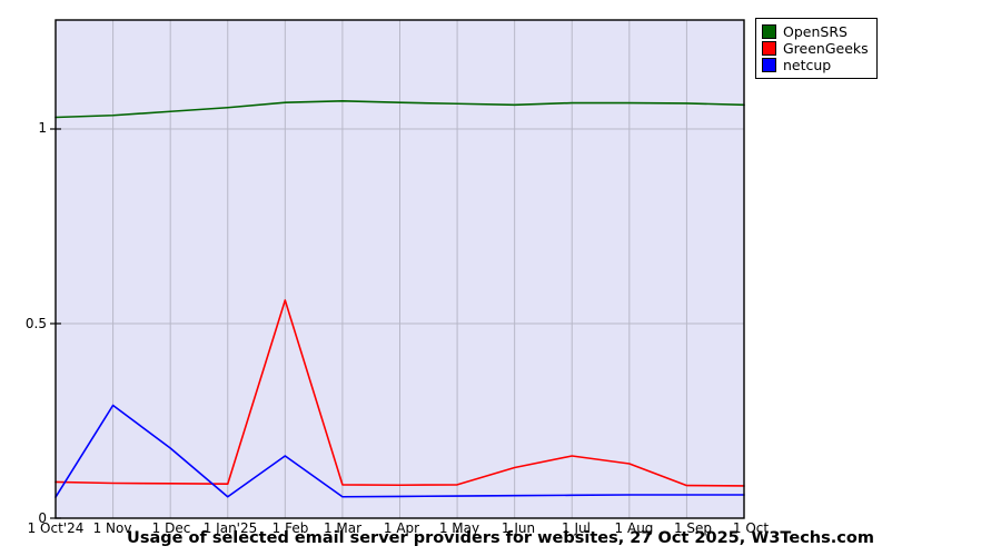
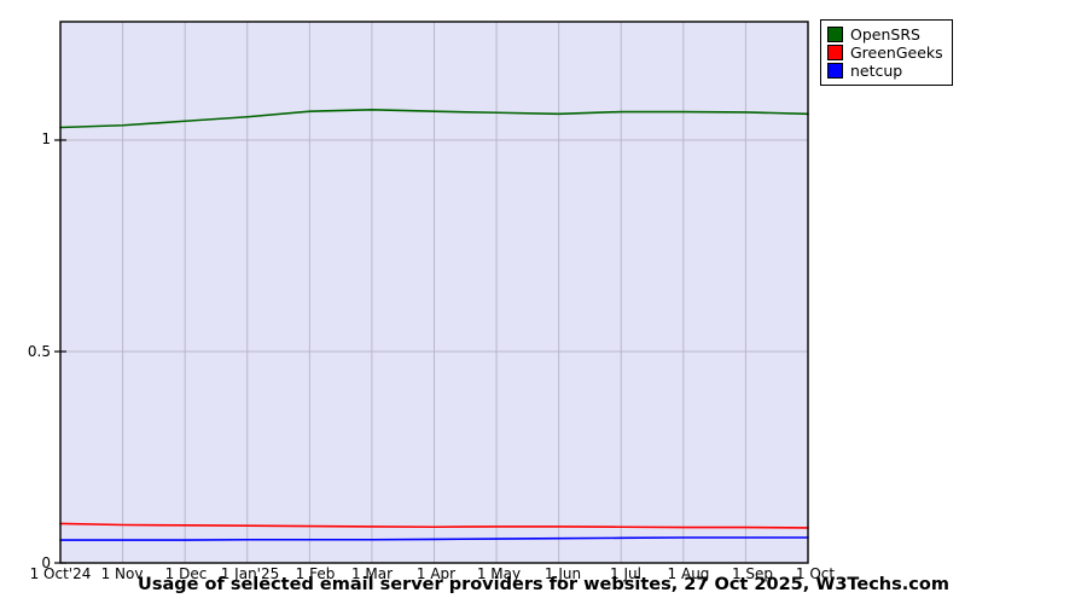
netcup/1 Nov: 0.29 -> 0.05
netcup/1 Dec: 0.18 -> 0.05
GreenGeeks/1 Feb: 0.56 -> 0.09
netcup/1 Feb: 0.16 -> 0.06
GreenGeeks/1 Jun: 0.13 -> 0.09
GreenGeeks/1 Jul: 0.16 -> 0.09
GreenGeeks/1 Aug: 0.14 -> 0.08
